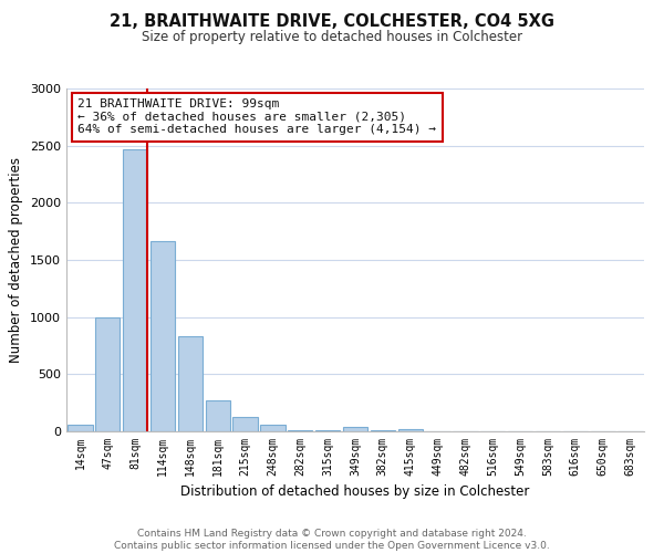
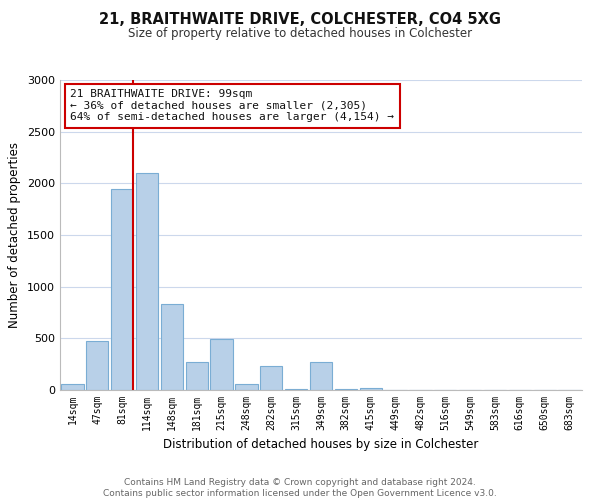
47sqm: 1000 -> 470
81sqm: 2470 -> 1950
114sqm: 1660 -> 2100
215sqm: 120 -> 490
282sqm: 0 -> 230
349sqm: 40 -> 270
